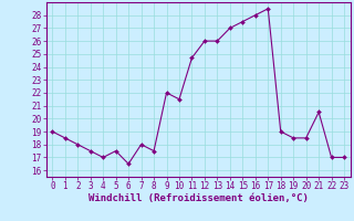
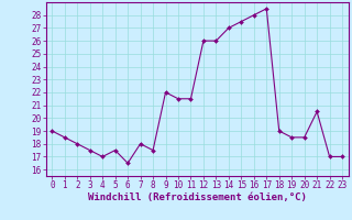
11: 24.7 -> 21.5
